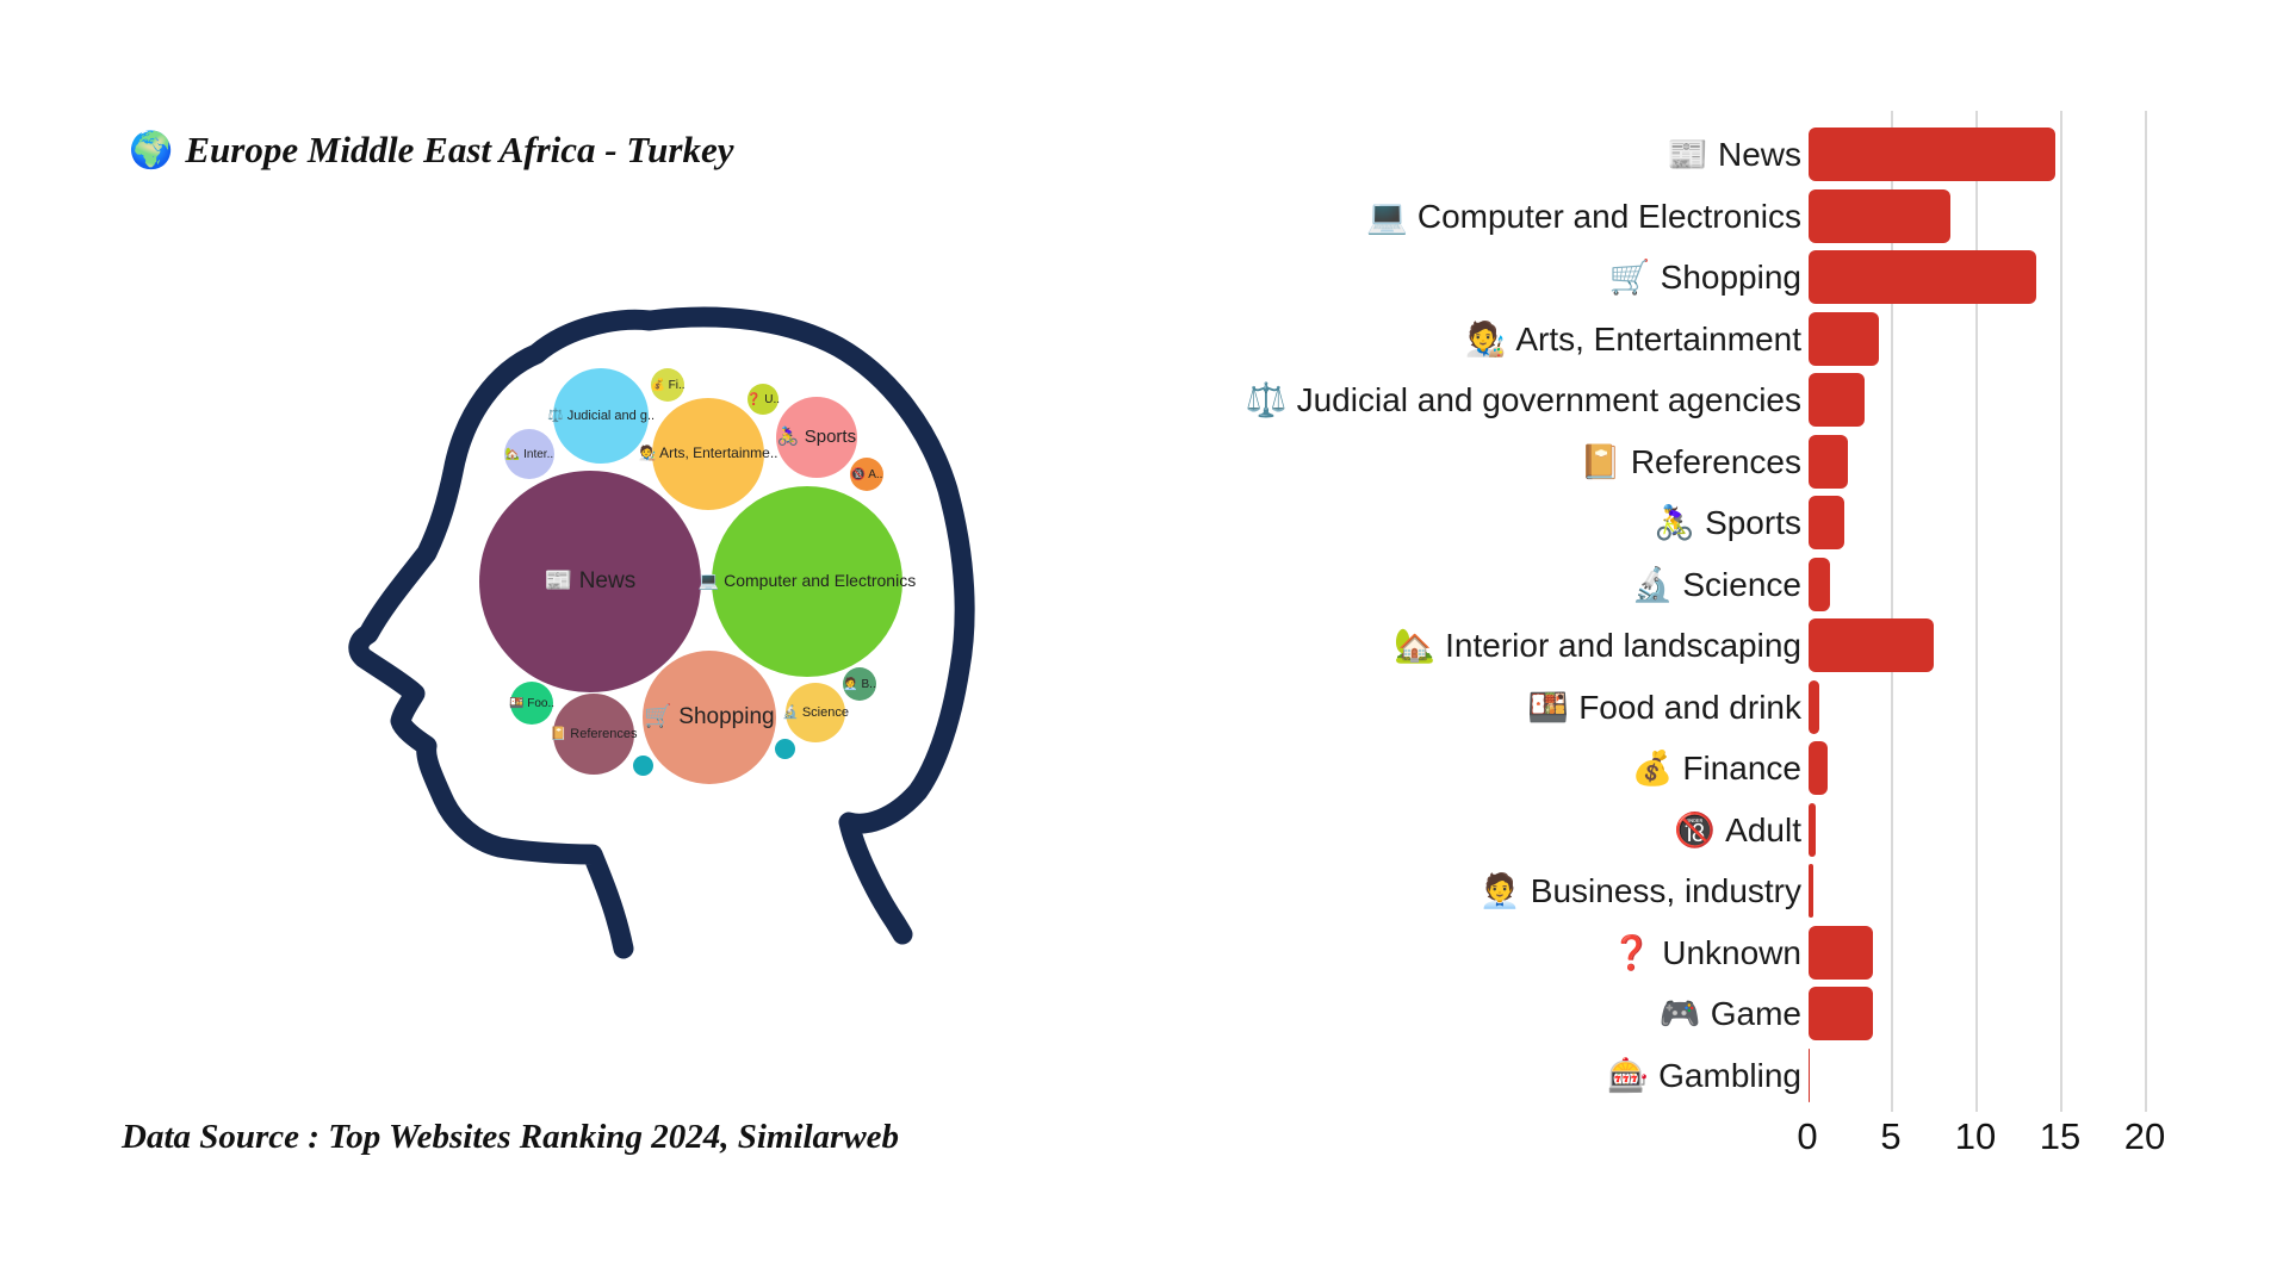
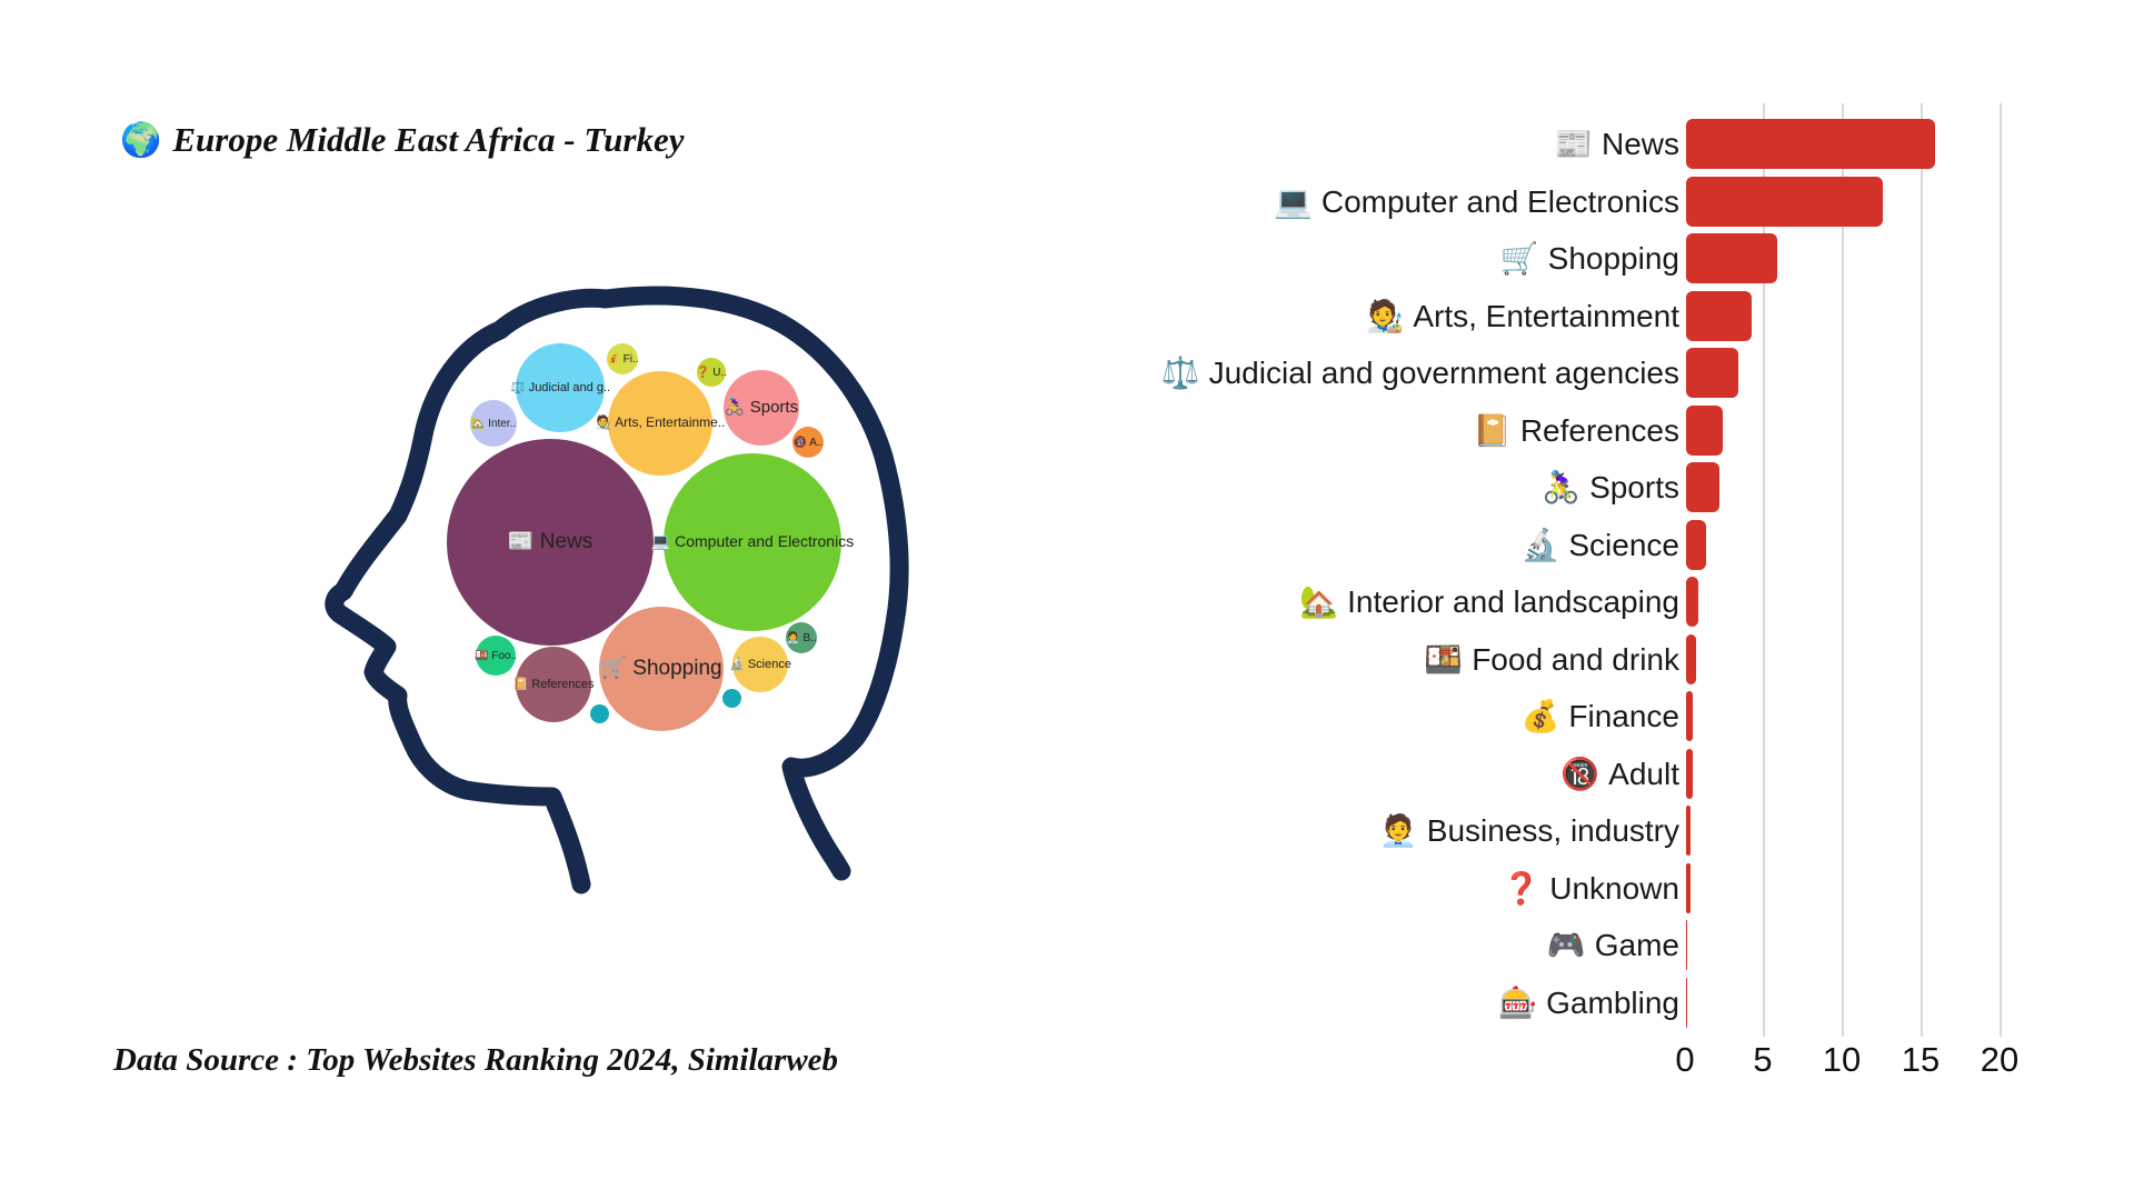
News: 14.6 -> 15.8
Computer and Electronics: 8.4 -> 12.5
Shopping: 13.5 -> 5.8
Interior and landscaping: 7.4 -> 0.8
Finance: 1.1 -> 0.4
Unknown: 3.8 -> 0.3
Game: 3.8 -> 0.1
